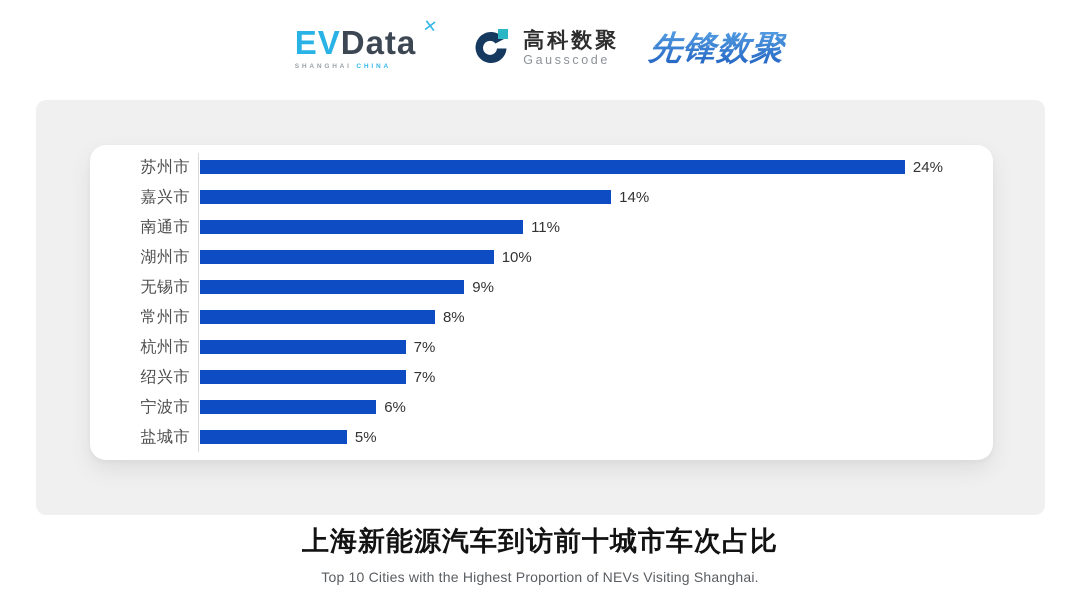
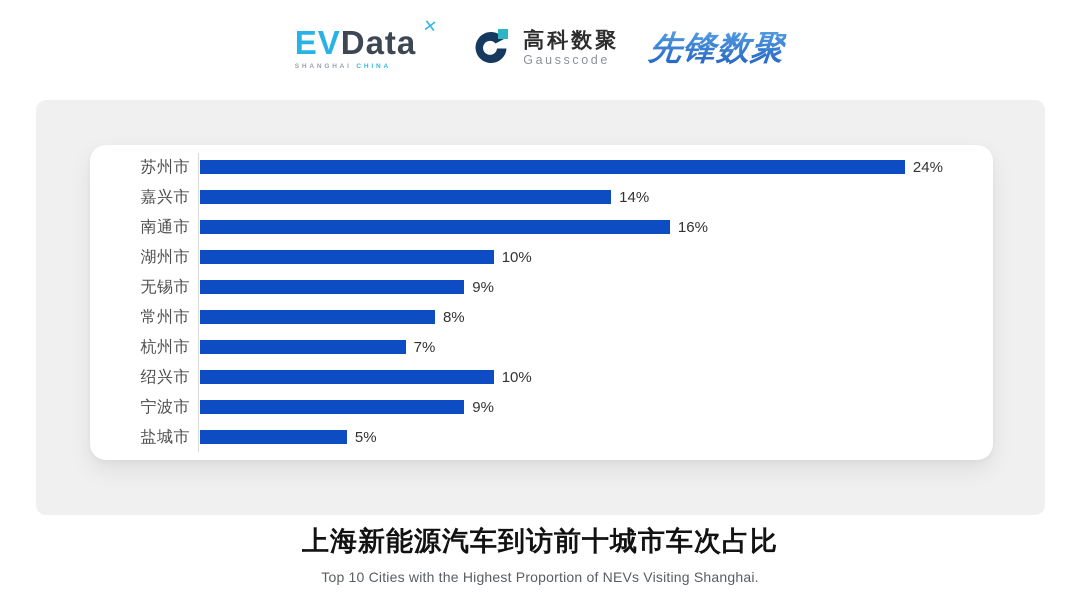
南通市: 11% -> 16%
绍兴市: 7% -> 10%
宁波市: 6% -> 9%
